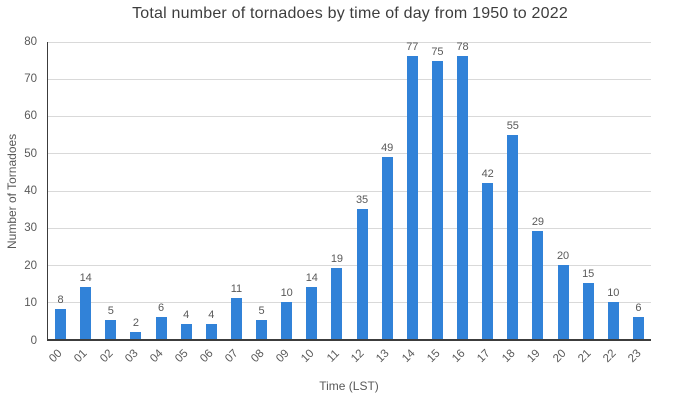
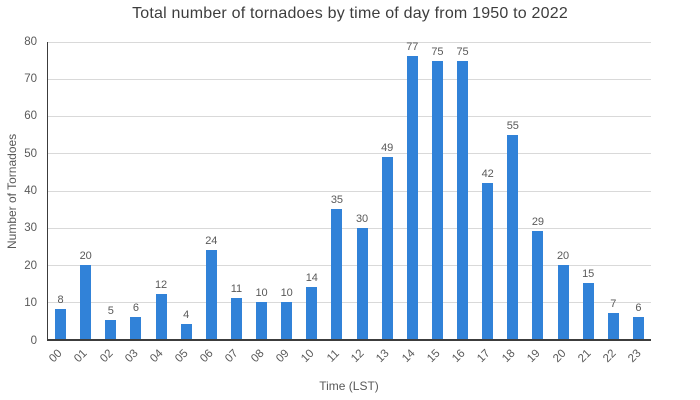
01: 14 -> 20
03: 2 -> 6
04: 6 -> 12
06: 4 -> 24
08: 5 -> 10
11: 19 -> 35
12: 35 -> 30
16: 78 -> 75
22: 10 -> 7
